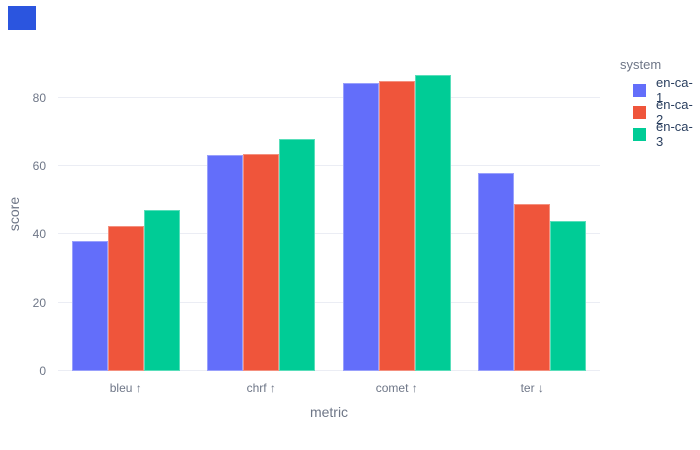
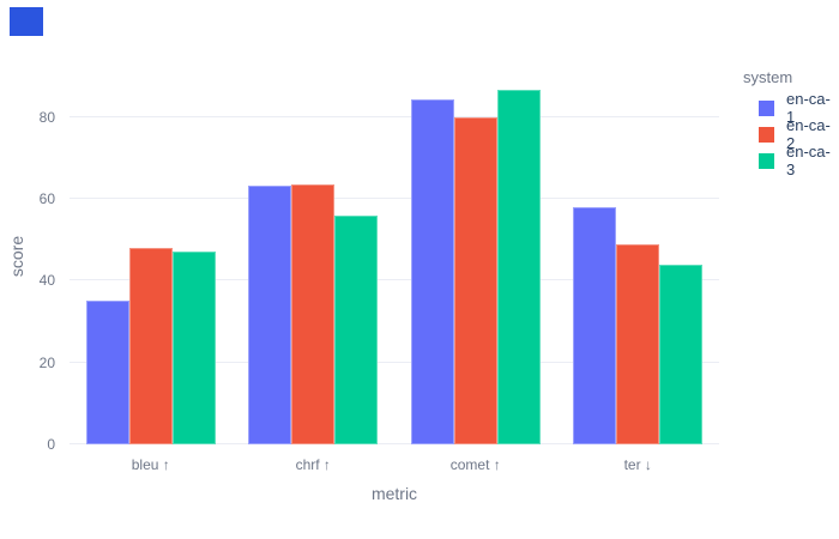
en-ca-1/bleu ↑: 38 -> 35
en-ca-2/bleu ↑: 42 -> 48
en-ca-3/chrf ↑: 68 -> 56
en-ca-2/comet ↑: 85 -> 80
